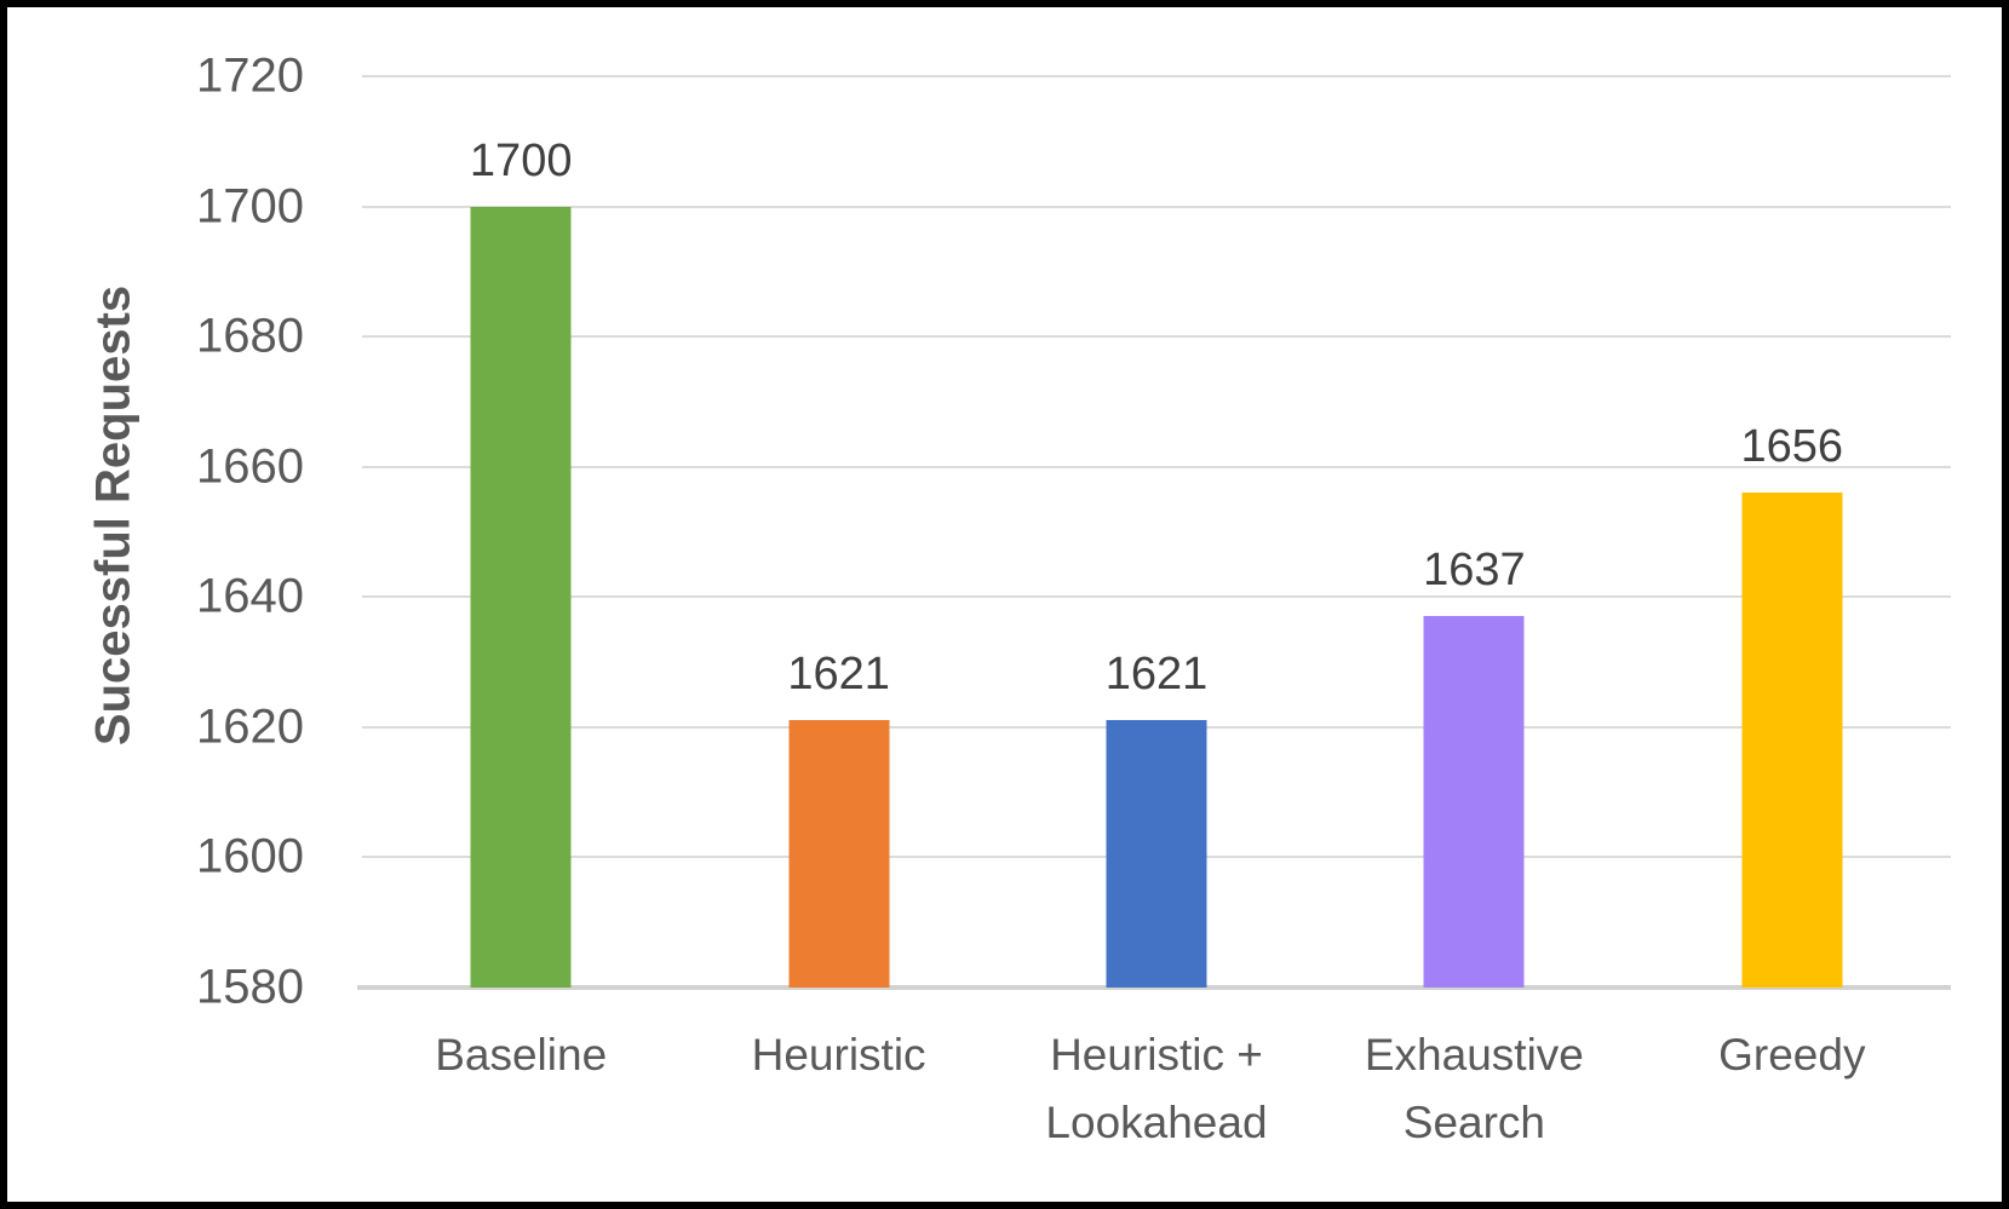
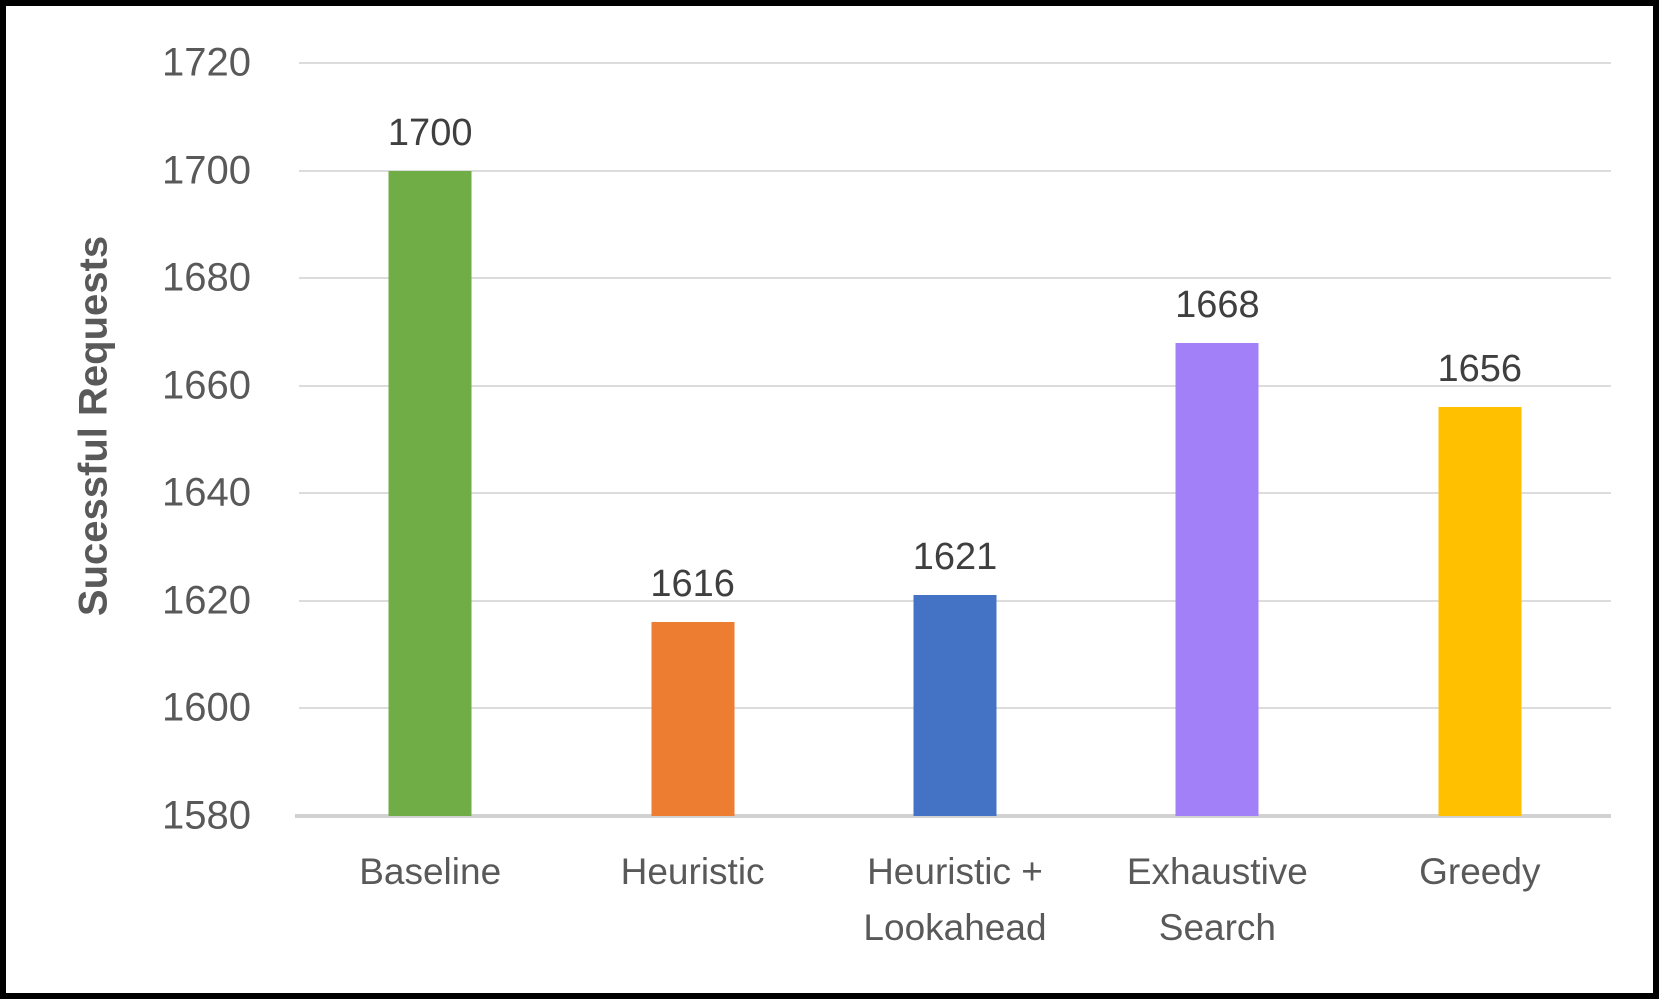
Heuristic: 1621 -> 1616
Exhaustive Search: 1637 -> 1668
